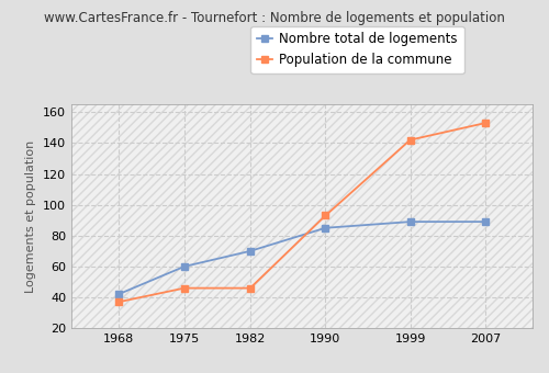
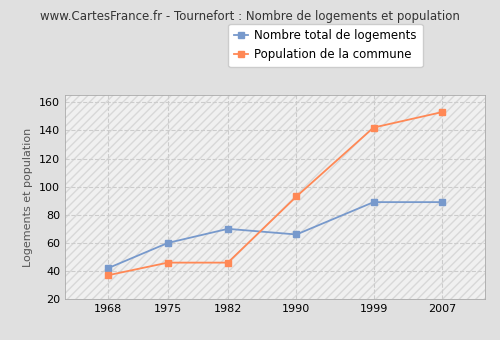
Nombre total de logements/1990: 85 -> 66
